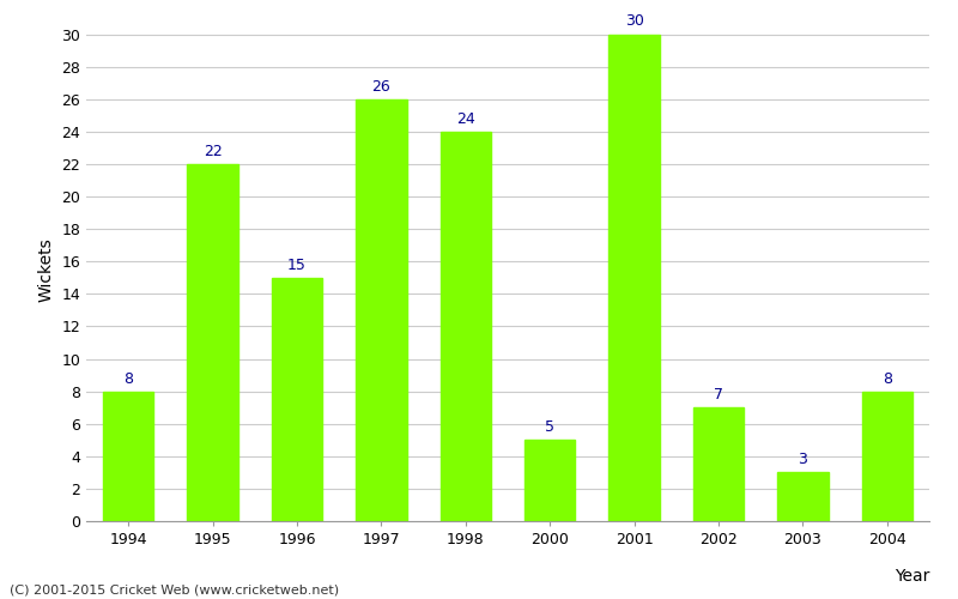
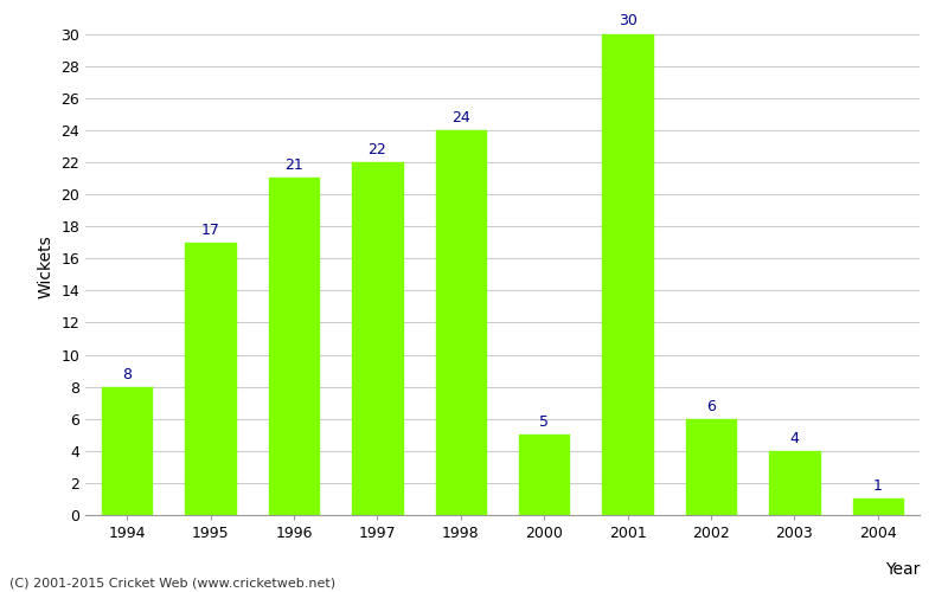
1995: 22 -> 17
1996: 15 -> 21
1997: 26 -> 22
2002: 7 -> 6
2003: 3 -> 4
2004: 8 -> 1
